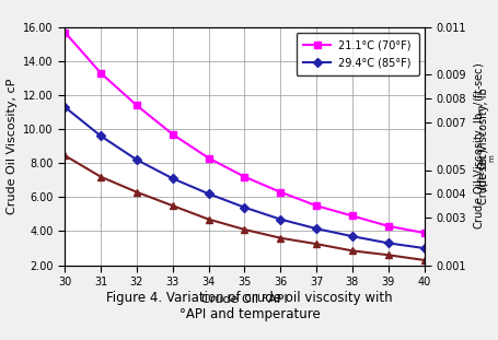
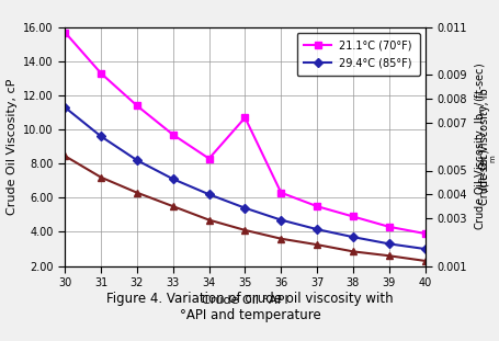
21.1°C (70°F)/35: 7.2 -> 10.7
